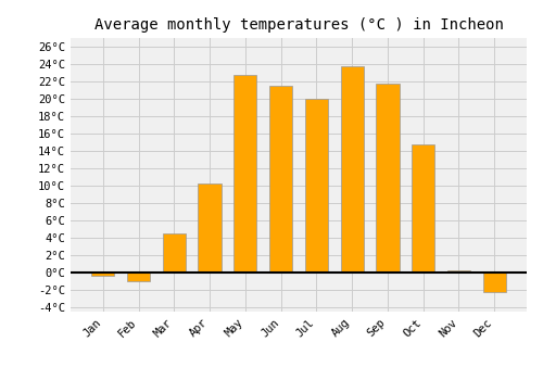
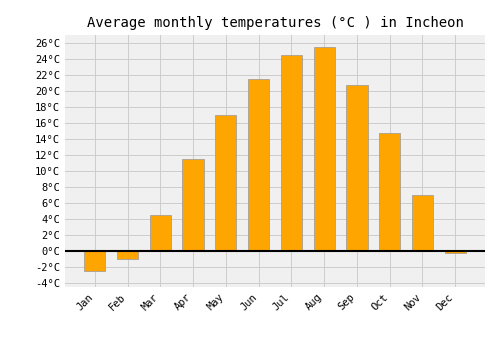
Jan: -0.4°C -> -2.5°C
Apr: 10.2°C -> 11.5°C
May: 22.8°C -> 17.0°C
Jul: 20.0°C -> 24.5°C
Aug: 23.8°C -> 25.5°C
Sep: 21.8°C -> 20.7°C
Nov: 0.2°C -> 7.0°C
Dec: -2.2°C -> -0.3°C
